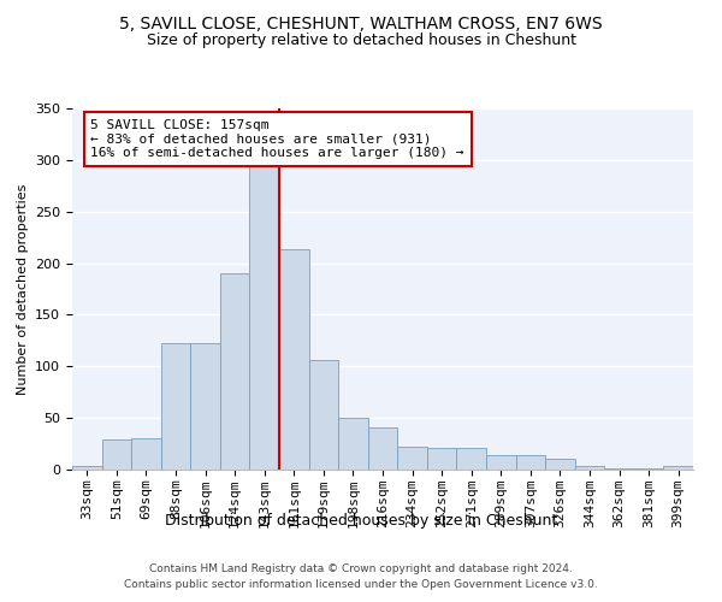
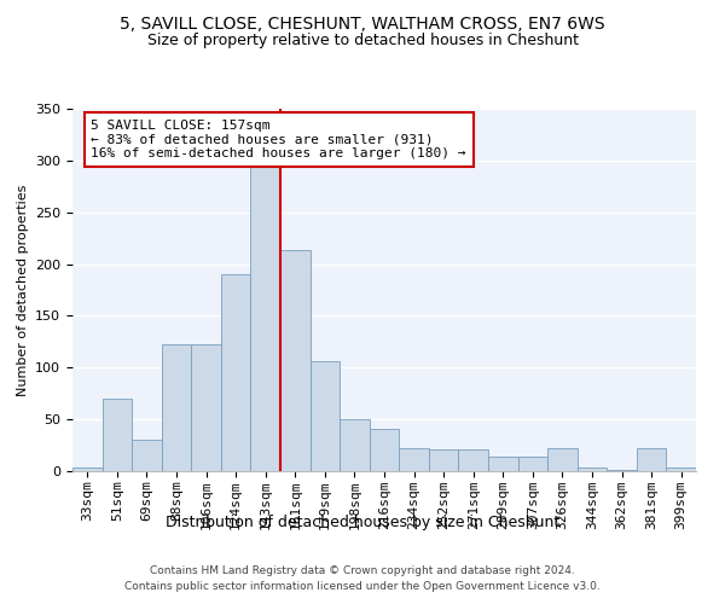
51sqm: 29 -> 70
326sqm: 10 -> 22
381sqm: 1 -> 22
